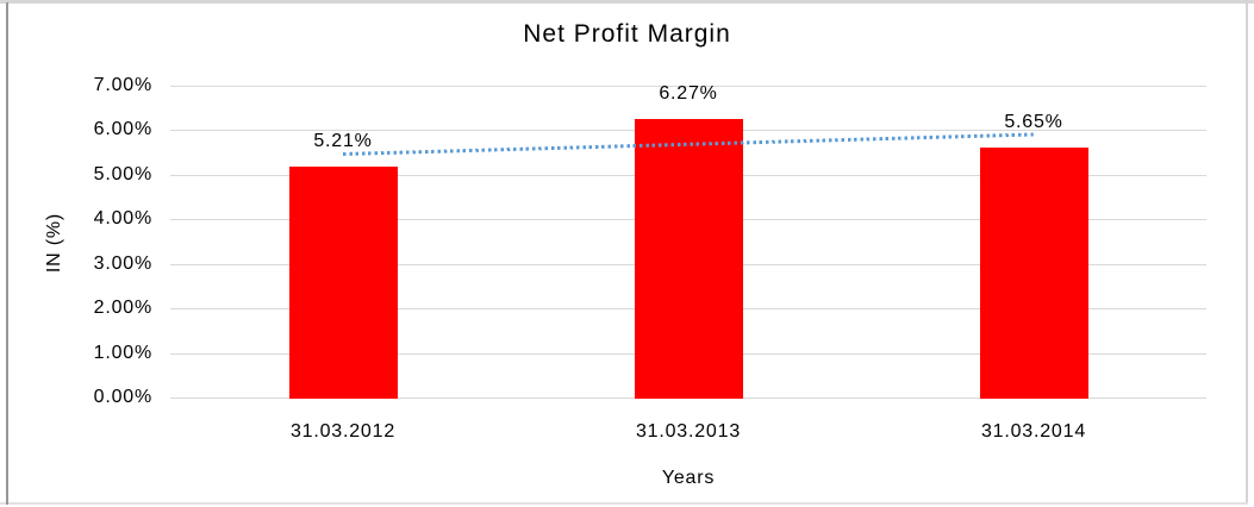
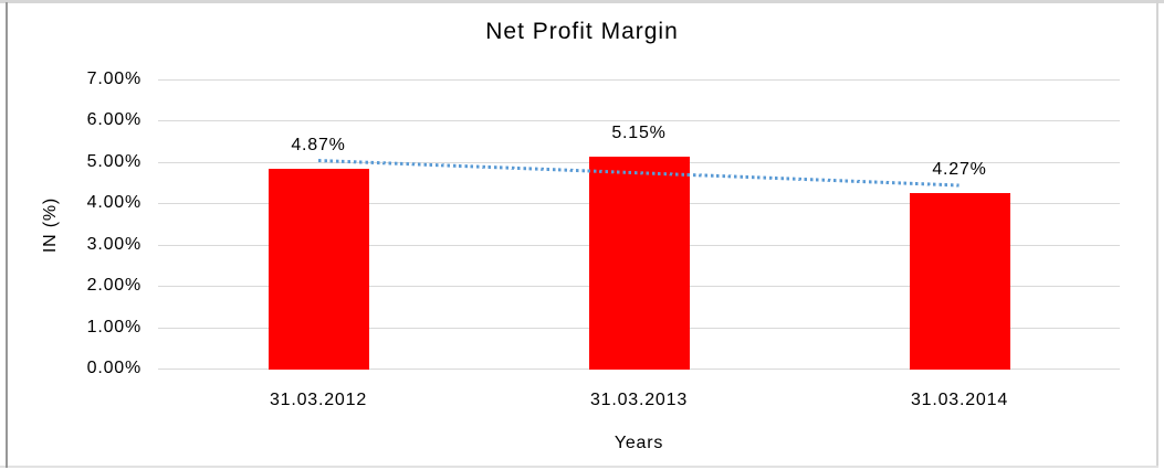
31.03.2012: 5.21% -> 4.87%
31.03.2013: 6.27% -> 5.15%
31.03.2014: 5.65% -> 4.27%
